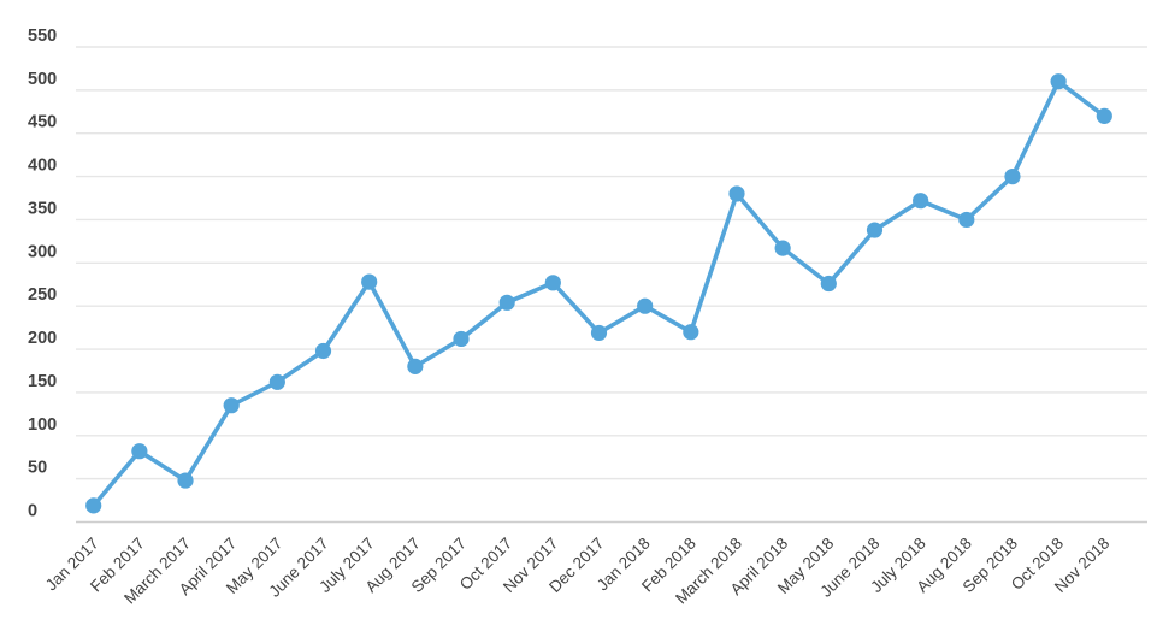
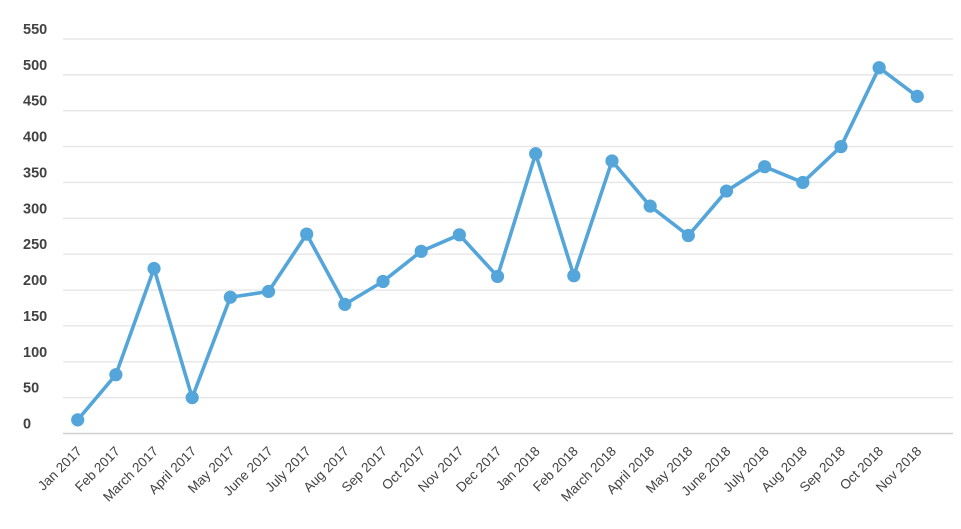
March 2017: 50 -> 230
April 2017: 140 -> 50
May 2017: 160 -> 190
Jan 2018: 250 -> 390
